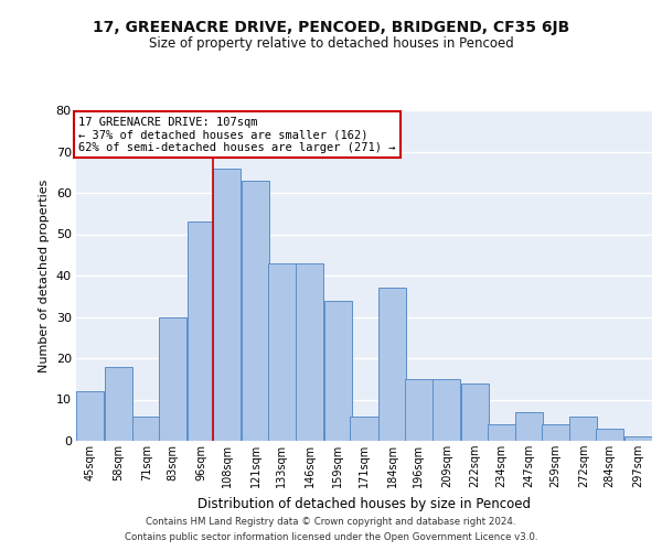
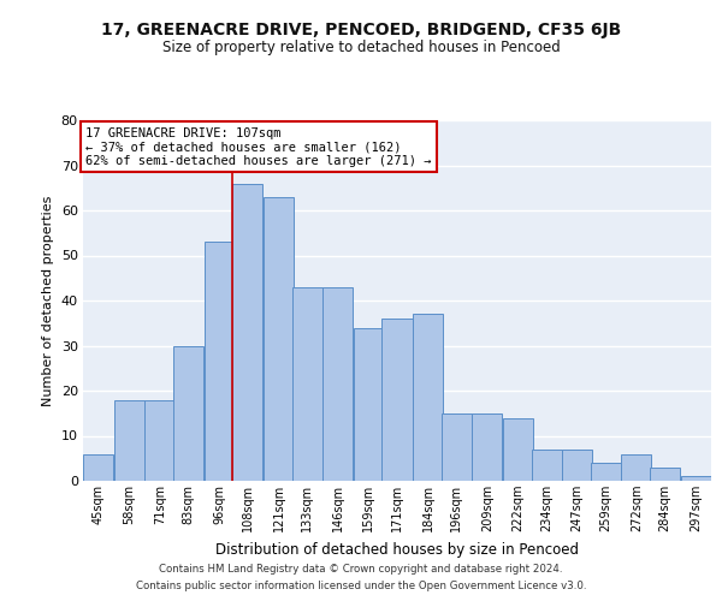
45sqm: 12 -> 6
71sqm: 6 -> 18
171sqm: 6 -> 36
234sqm: 4 -> 7
